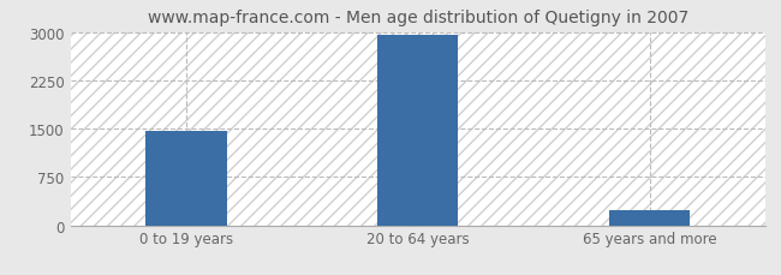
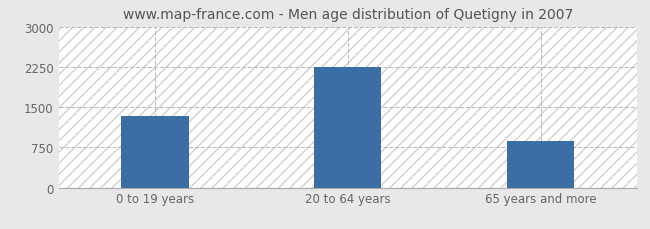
0 to 19 years: 1470 -> 1340
20 to 64 years: 2950 -> 2240
65 years and more: 230 -> 860
